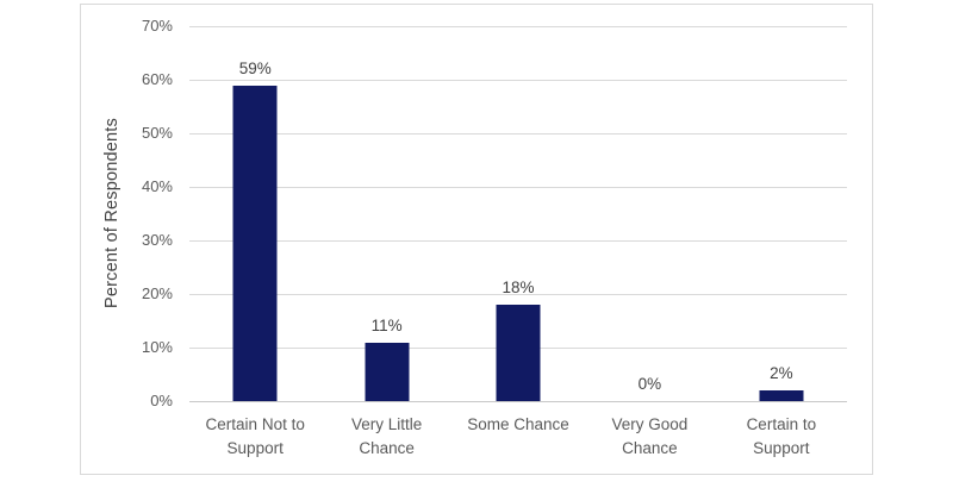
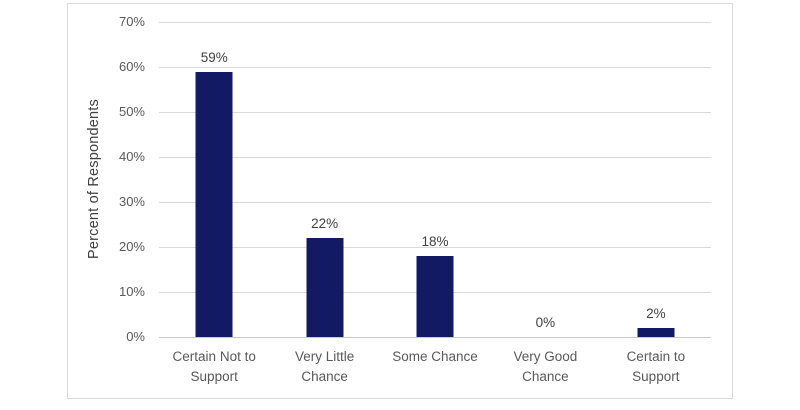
Very Little Chance: 11% -> 22%
